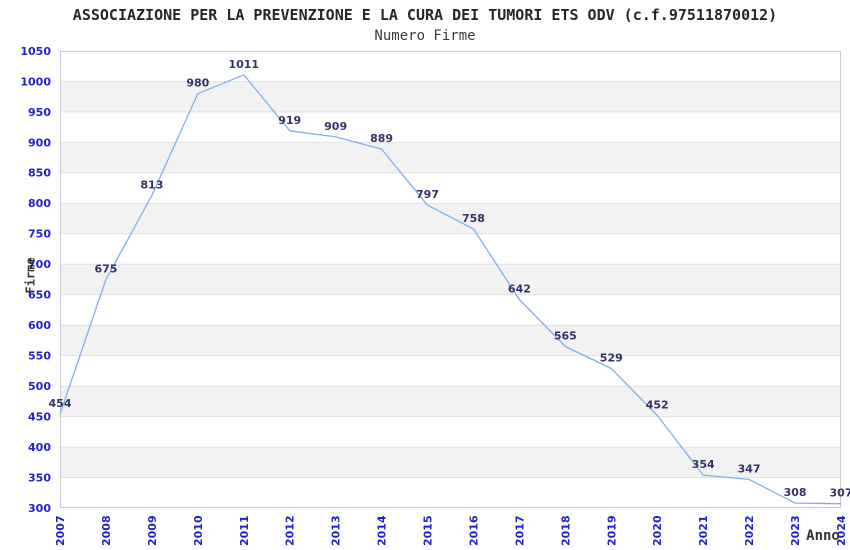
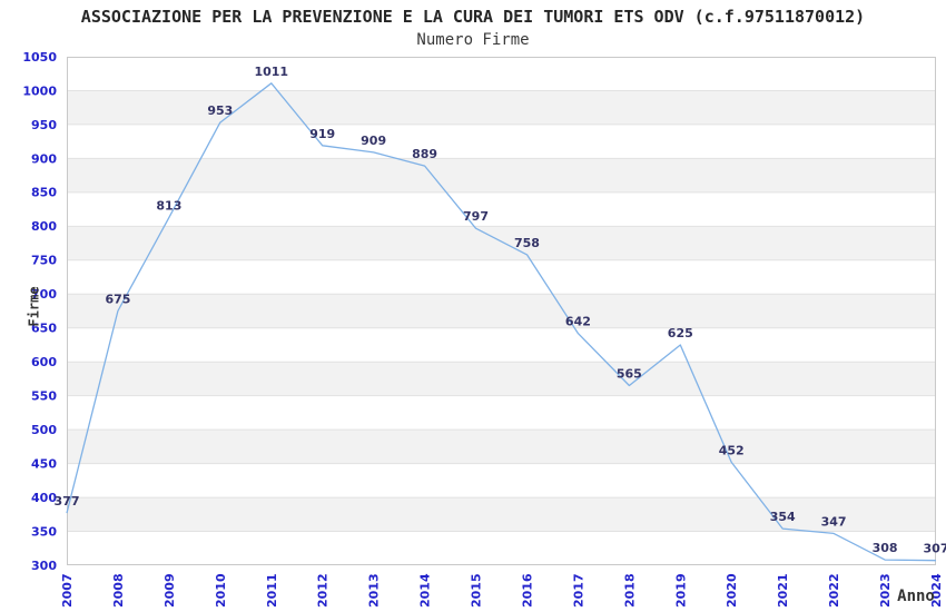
2007: 454 -> 377
2010: 980 -> 953
2019: 529 -> 625
